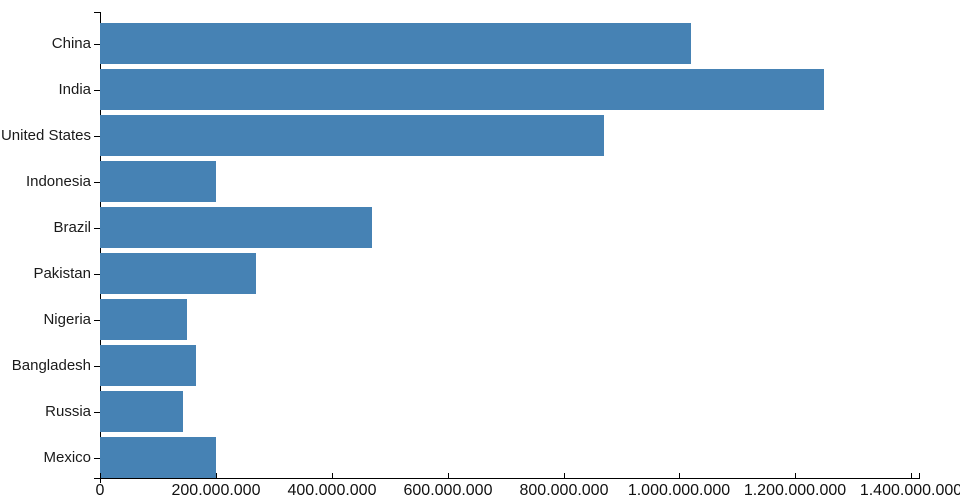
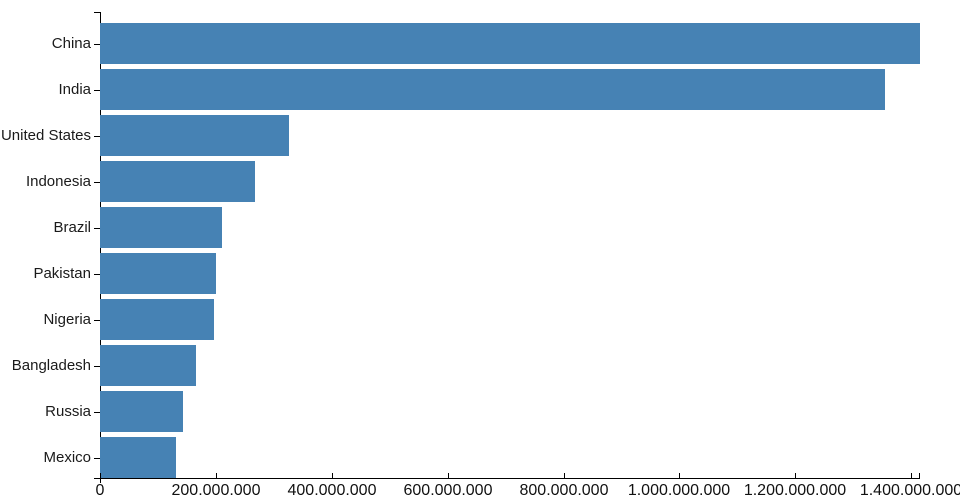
China: 1020000000 -> 1420000000
India: 1250000000 -> 1350000000
United States: 870000000 -> 330000000
Indonesia: 200000000 -> 270000000
Brazil: 470000000 -> 210000000
Pakistan: 270000000 -> 200000000
Nigeria: 150000000 -> 200000000
Mexico: 200000000 -> 130000000
